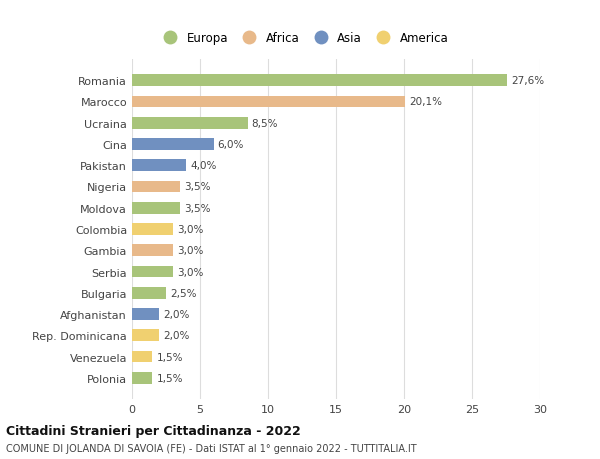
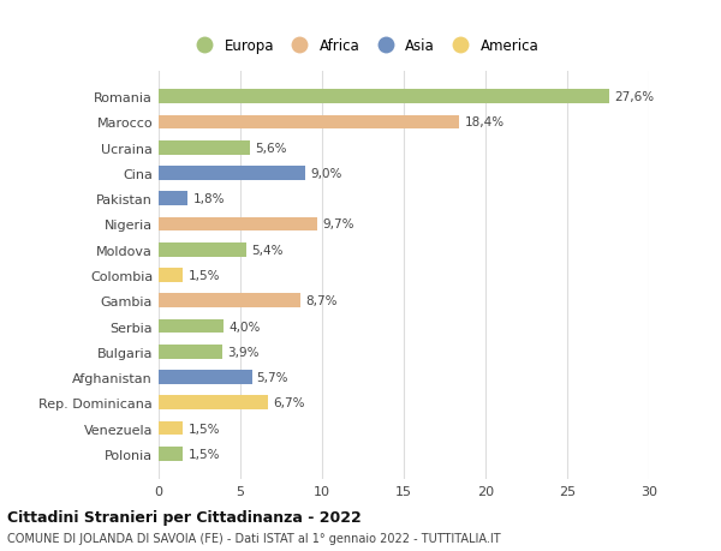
Marocco: 20,1% -> 18,4%
Ucraina: 8,5% -> 5,6%
Cina: 6,0% -> 9,0%
Pakistan: 4,0% -> 1,8%
Nigeria: 3,5% -> 9,7%
Moldova: 3,5% -> 5,4%
Colombia: 3,0% -> 1,5%
Gambia: 3,0% -> 8,7%
Serbia: 3,0% -> 4,0%
Bulgaria: 2,5% -> 3,9%
Afghanistan: 2,0% -> 5,7%
Rep. Dominicana: 2,0% -> 6,7%
